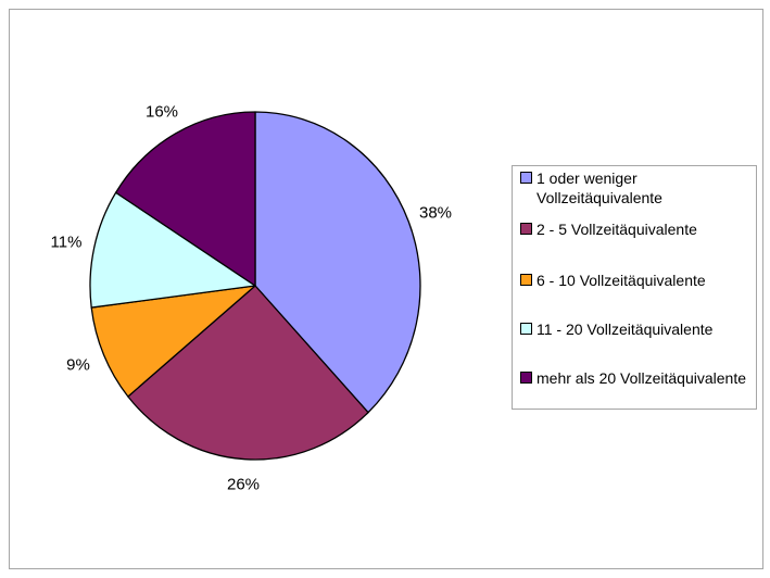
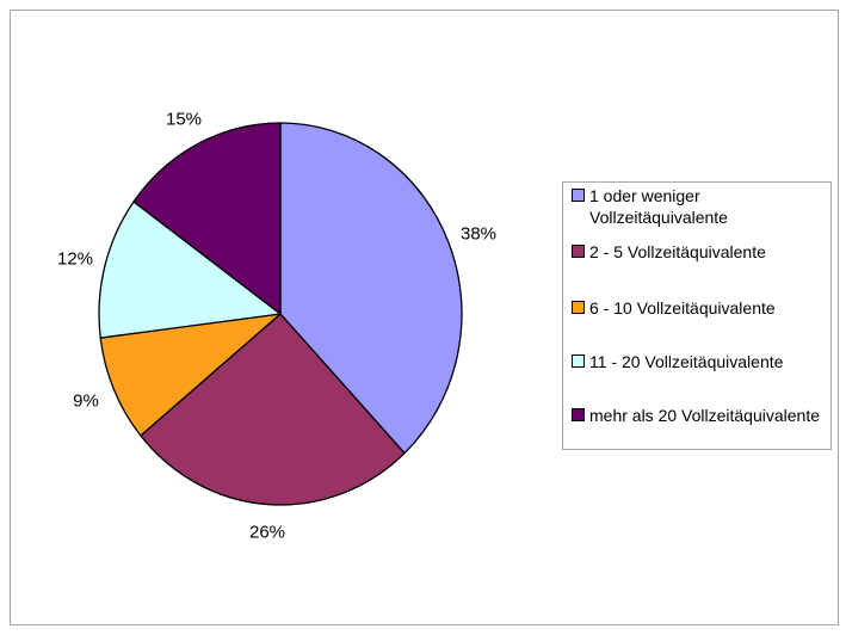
11 - 20 Vollzeitäquivalente: 11% -> 12%
mehr als 20 Vollzeitäquivalente: 16% -> 15%
